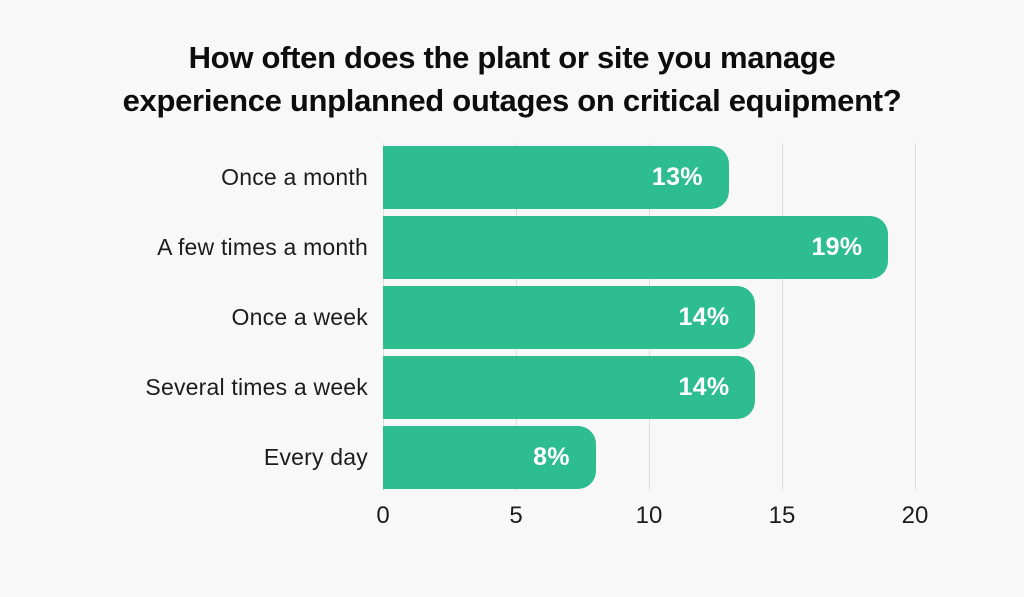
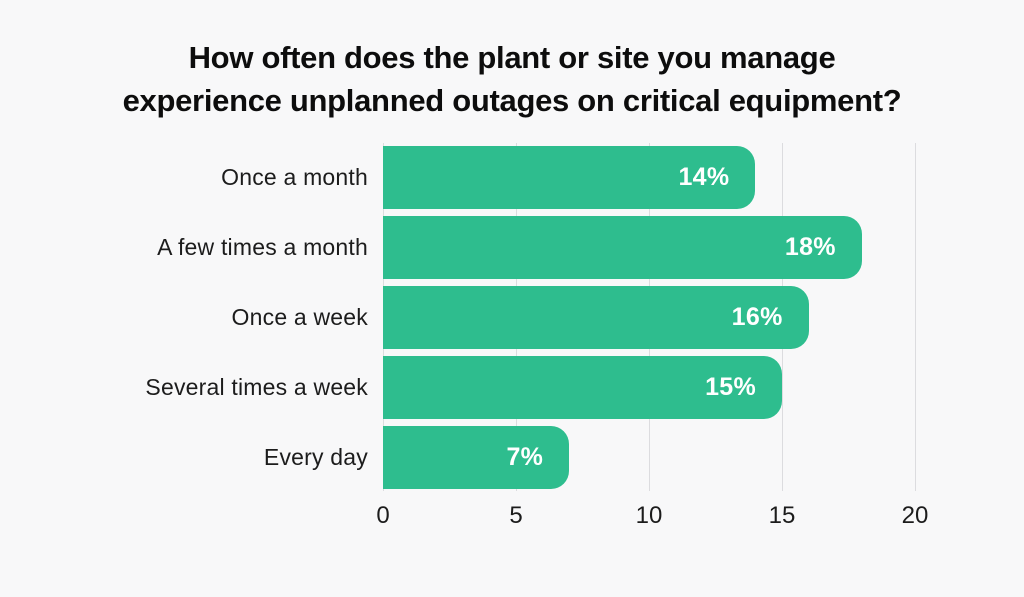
Once a month: 13% -> 14%
A few times a month: 19% -> 18%
Once a week: 14% -> 16%
Several times a week: 14% -> 15%
Every day: 8% -> 7%
